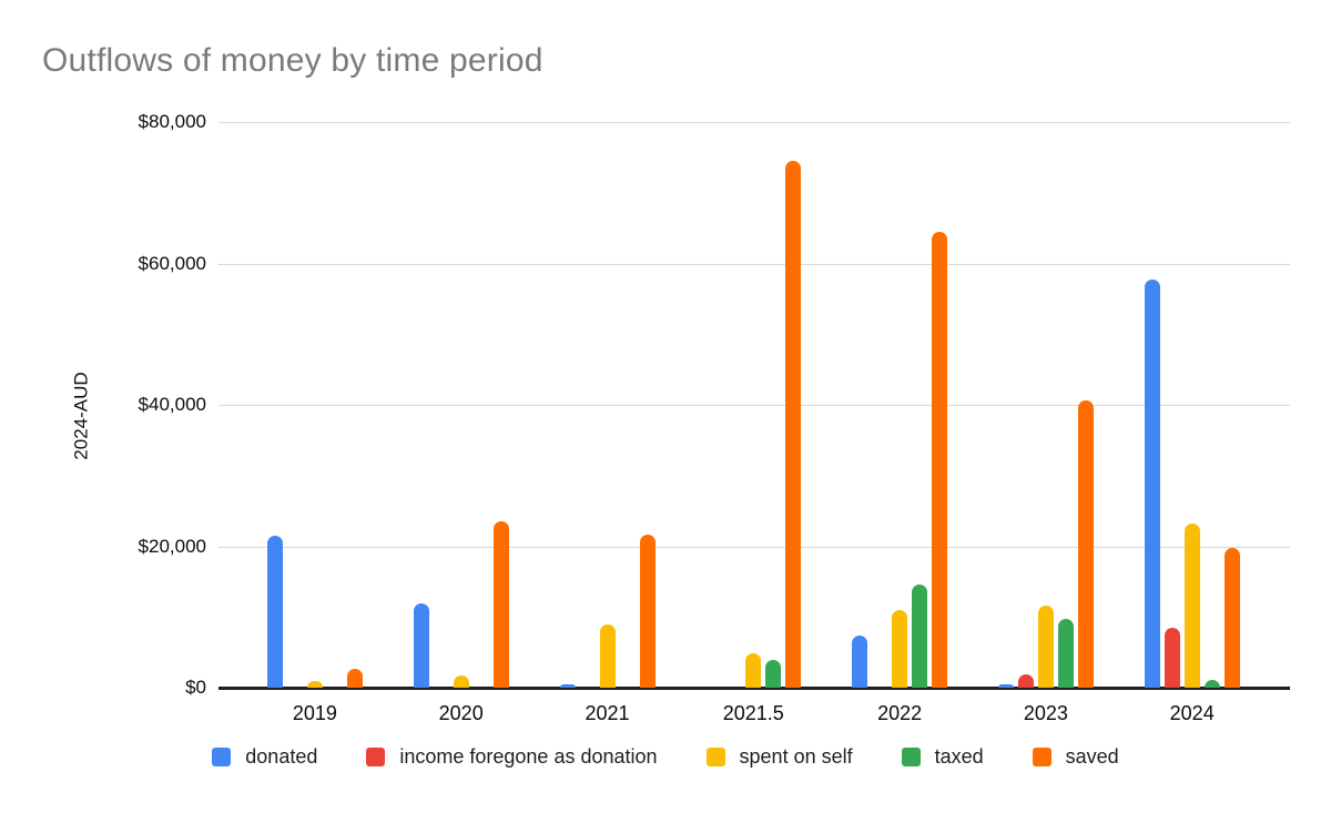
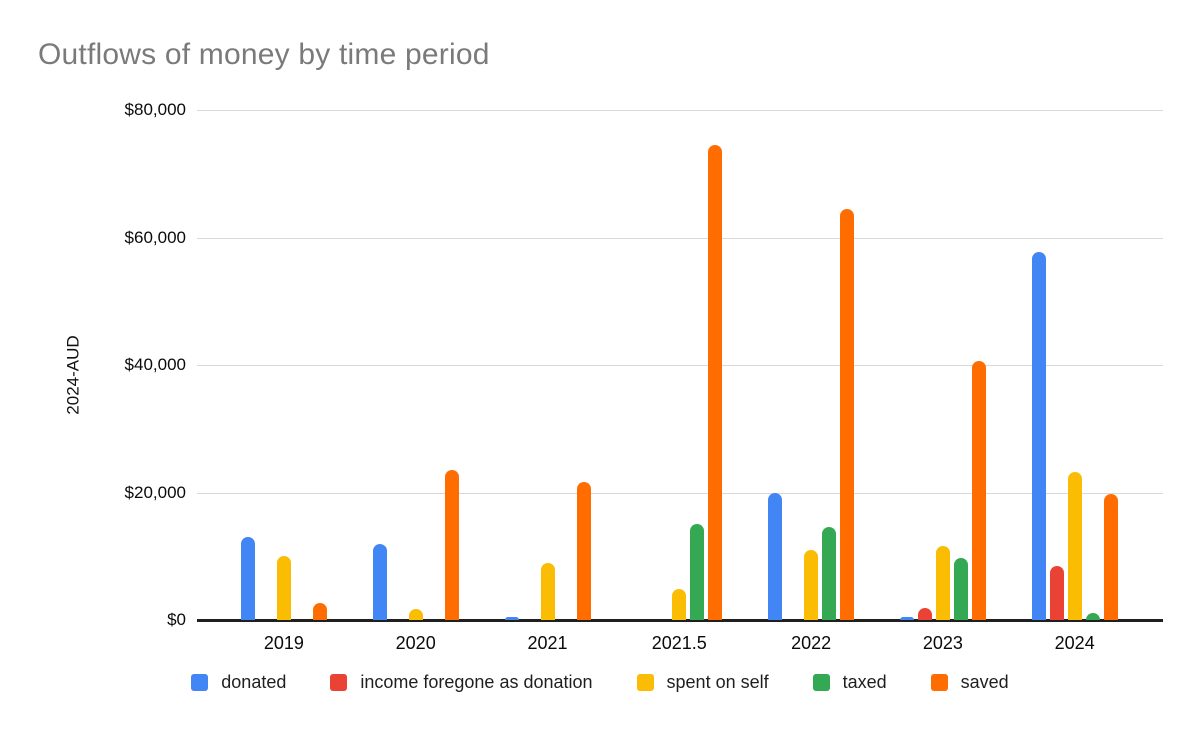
donated/2019: $22000 -> $13000
spent on self/2019: $1000 -> $10000
taxed/2021.5: $4000 -> $15000
donated/2022: $7000 -> $20000
